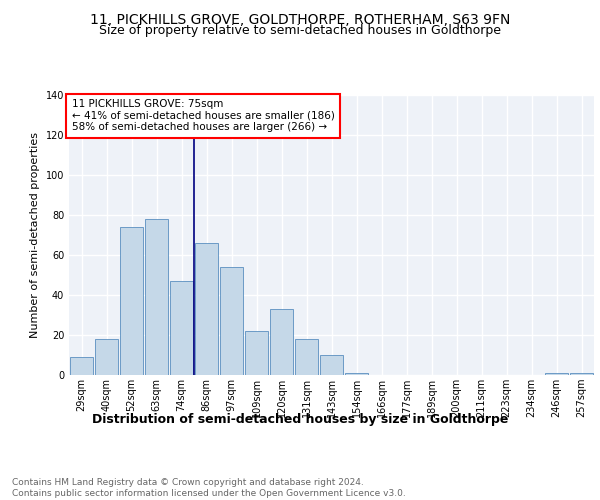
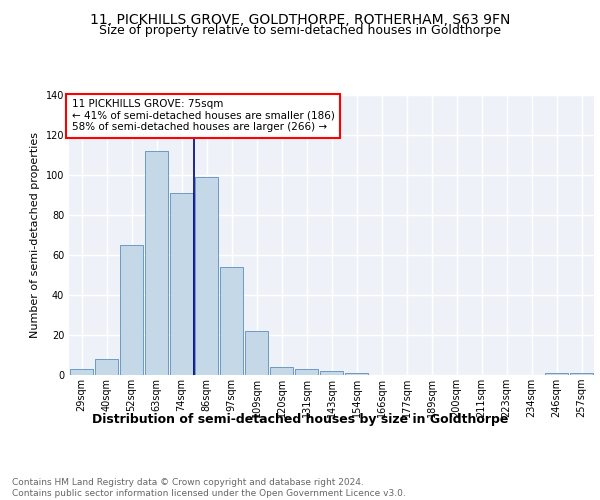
29sqm: 9 -> 3
40sqm: 18 -> 8
52sqm: 74 -> 65
63sqm: 78 -> 112
74sqm: 47 -> 91
86sqm: 66 -> 99
120sqm: 33 -> 4
131sqm: 18 -> 3
143sqm: 10 -> 2
